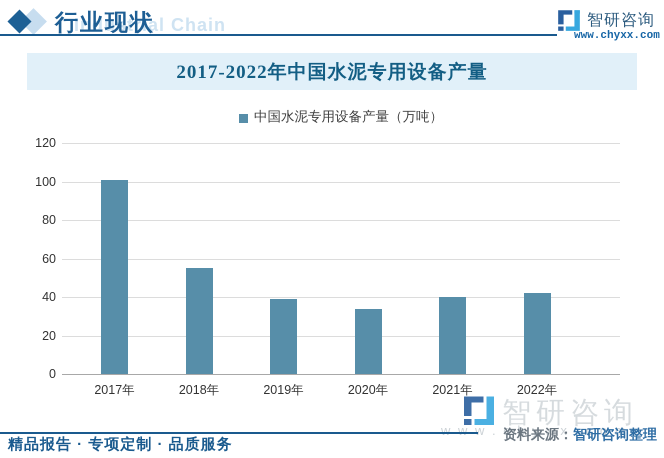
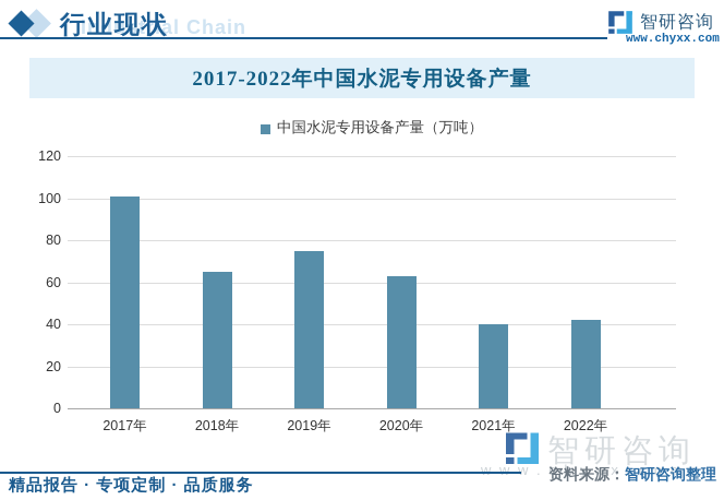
2018年: 55 -> 65
2019年: 39 -> 75
2020年: 34 -> 63
